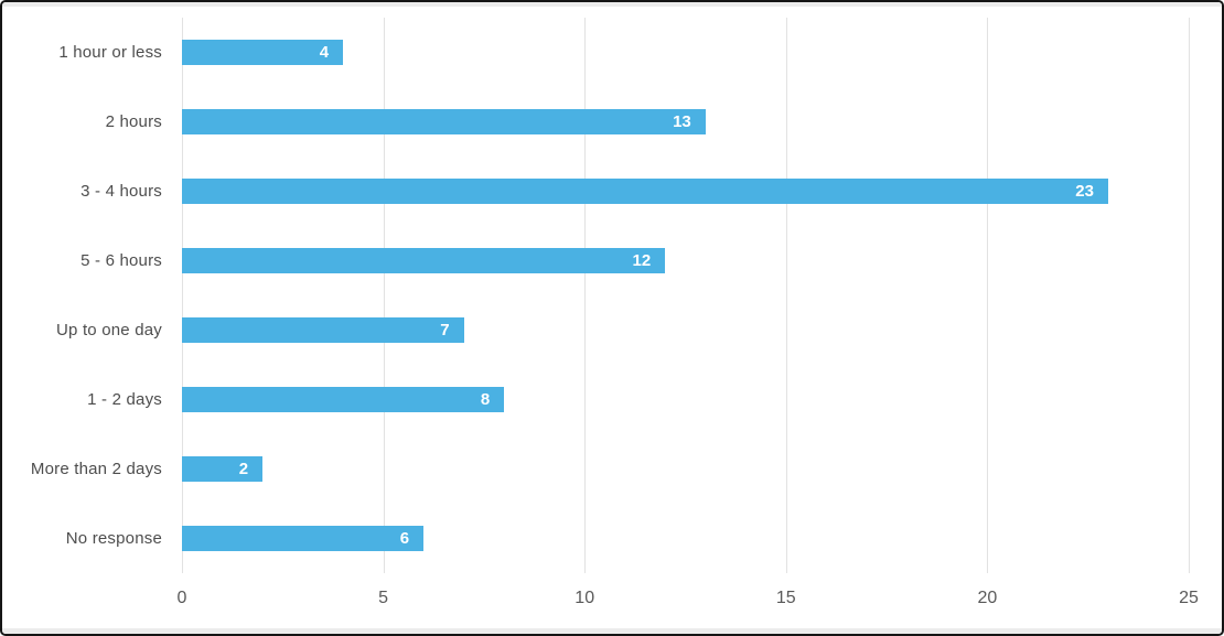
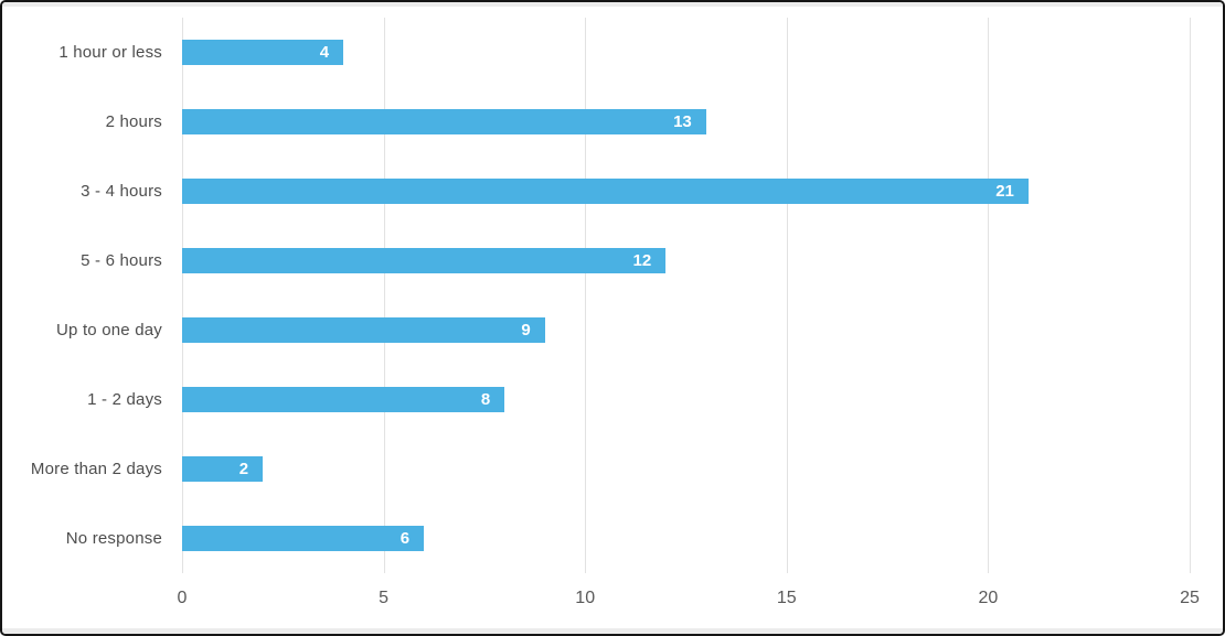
3 - 4 hours: 23 -> 21
Up to one day: 7 -> 9
